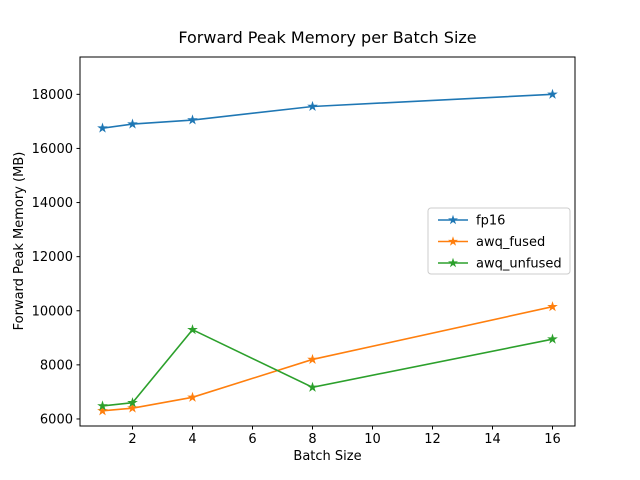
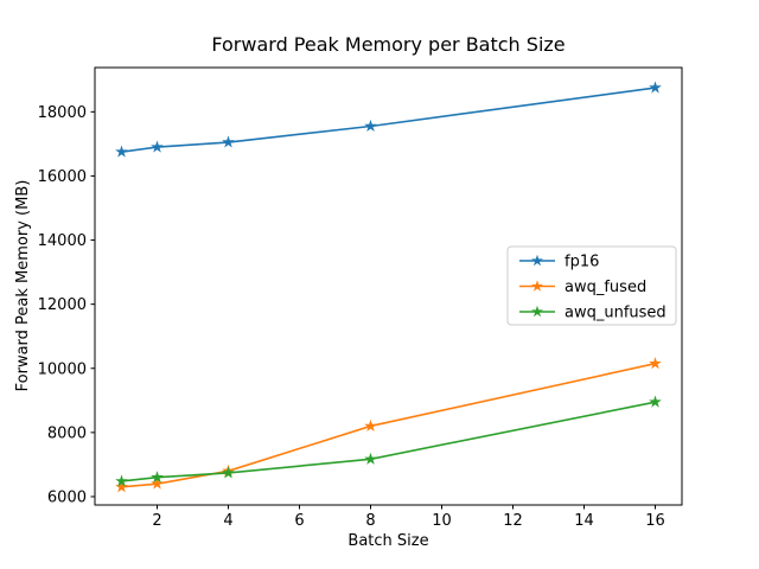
awq_unfused/4: 9300 -> 6700
fp16/16: 18000 -> 18800
